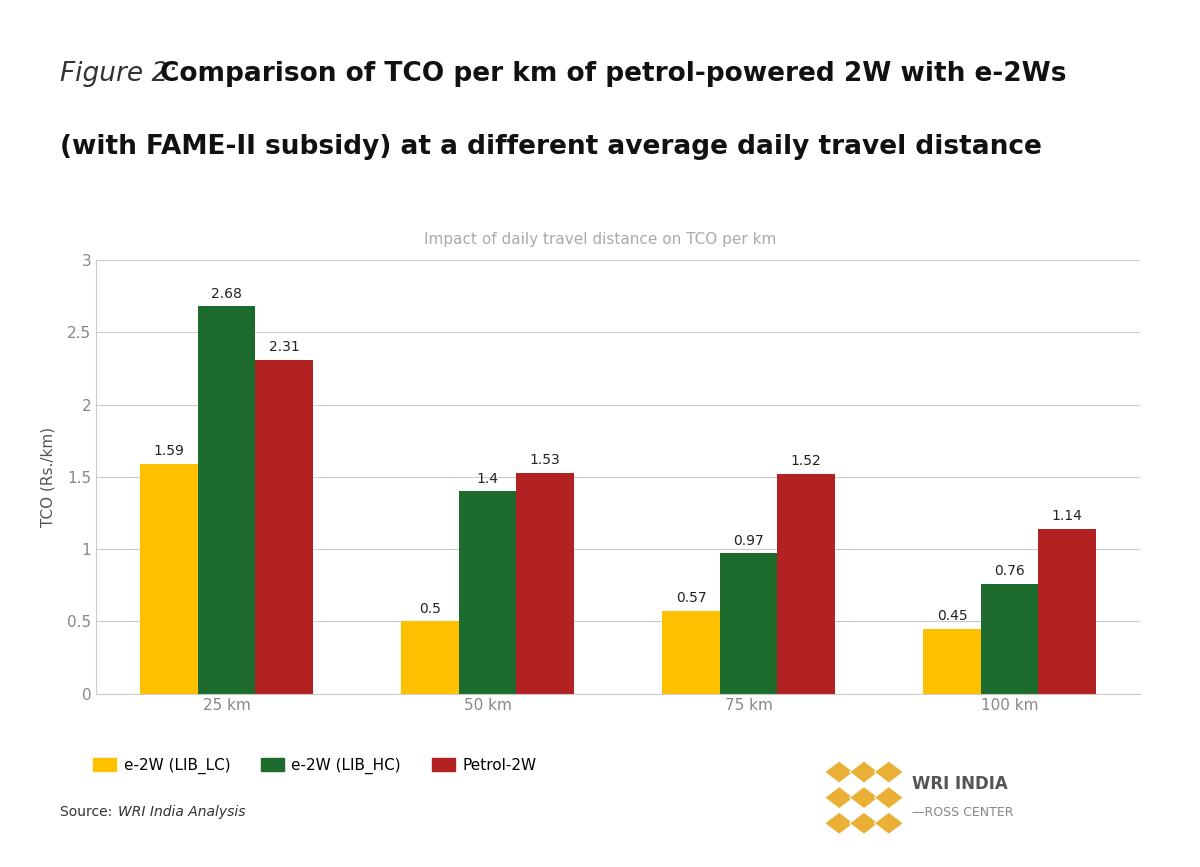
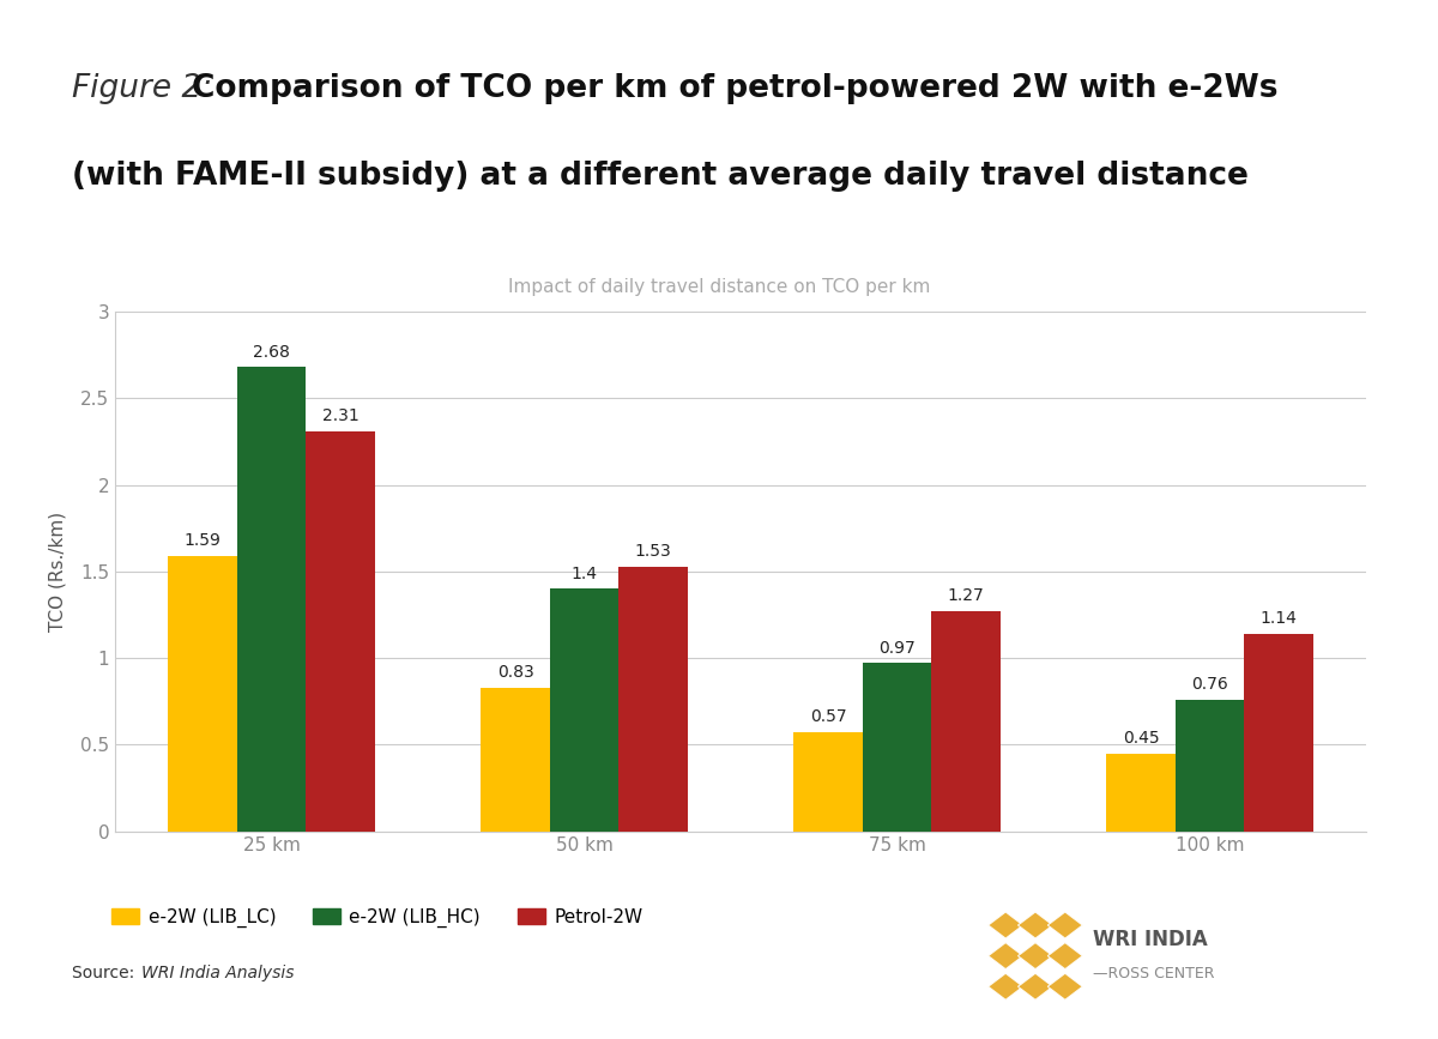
e-2W (LIB_LC)/50 km: 0.5 -> 0.83
Petrol-2W/75 km: 1.52 -> 1.27
